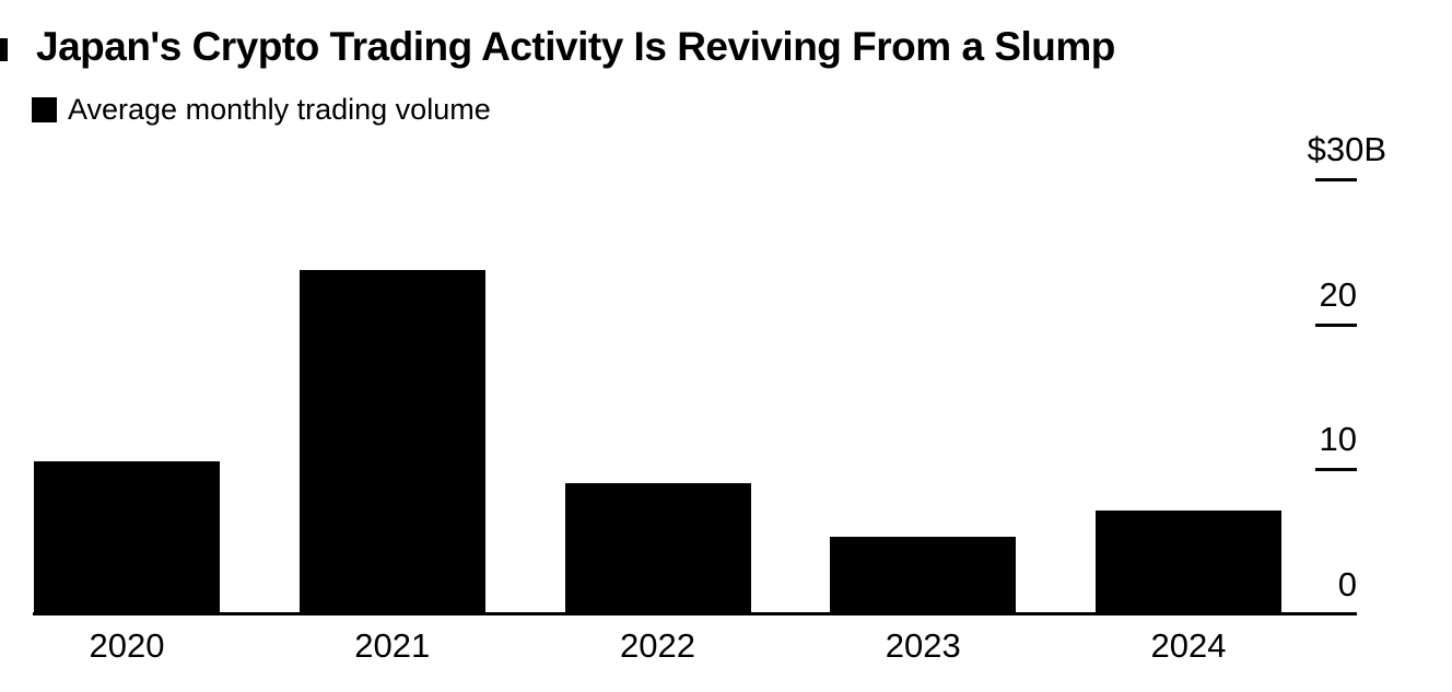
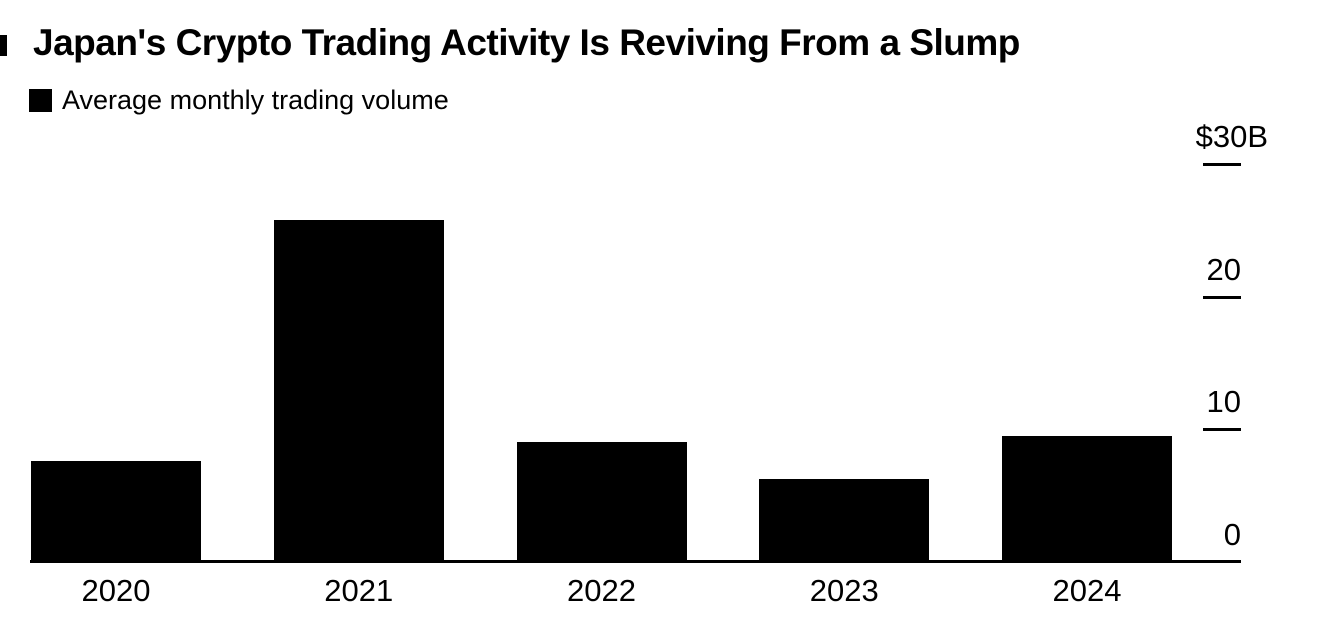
2020: 10.5 -> 7.5
2021: 23.7 -> 25.7
2023: 5.3 -> 6.2
2024: 7.1 -> 9.4
